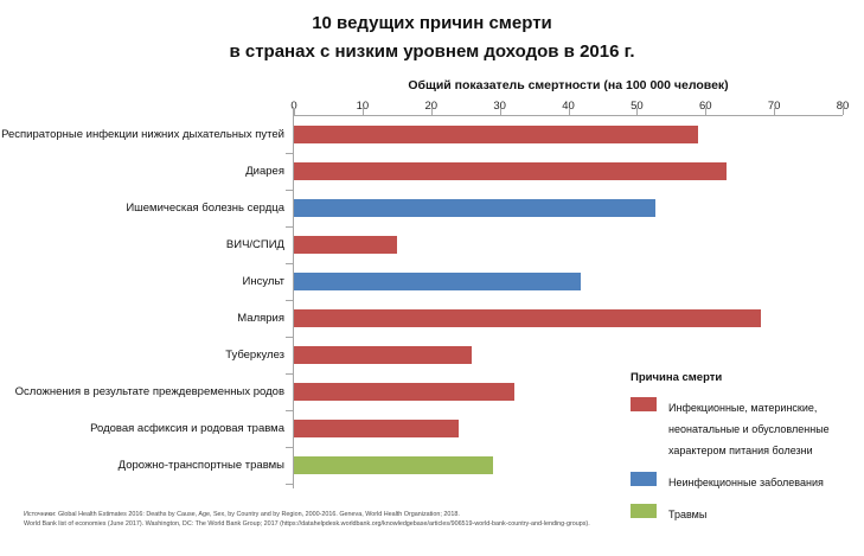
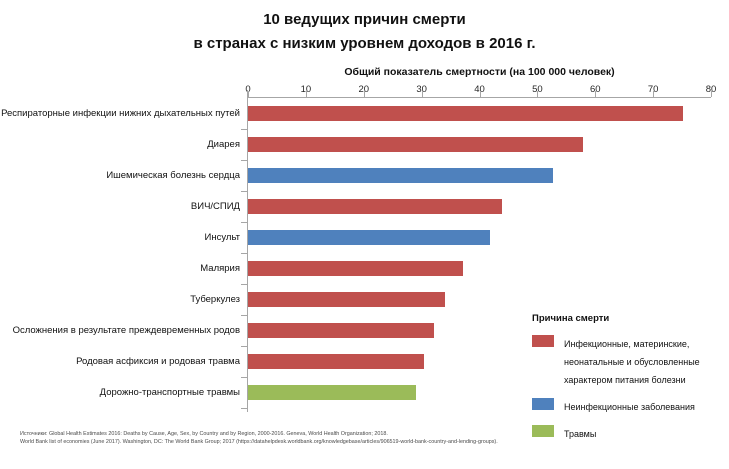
Респираторные инфекции нижних дыхательных путей: 59 -> 75
Диарея: 63 -> 58
ВИЧ/СПИД: 15 -> 44
Малярия: 68 -> 37
Туберкулез: 26 -> 34
Родовая асфиксия и родовая травма: 24 -> 30
